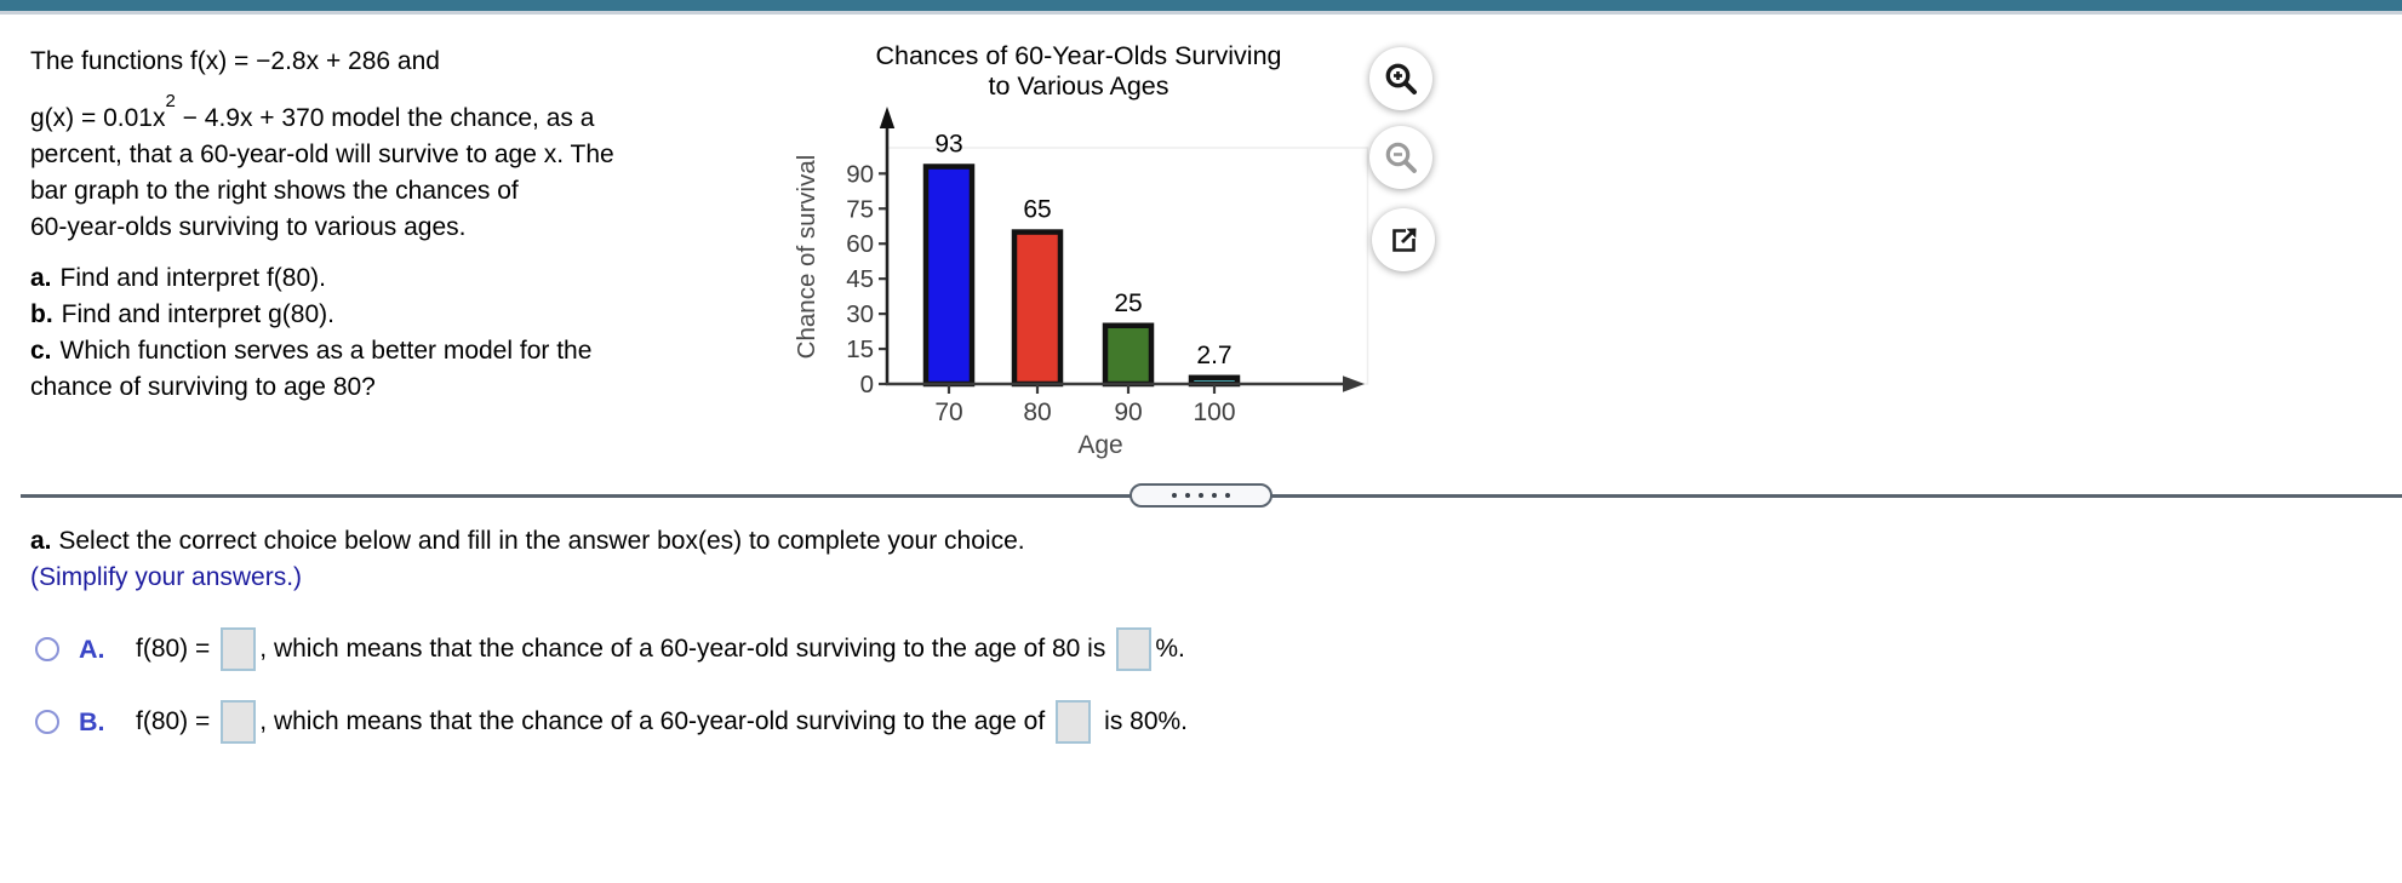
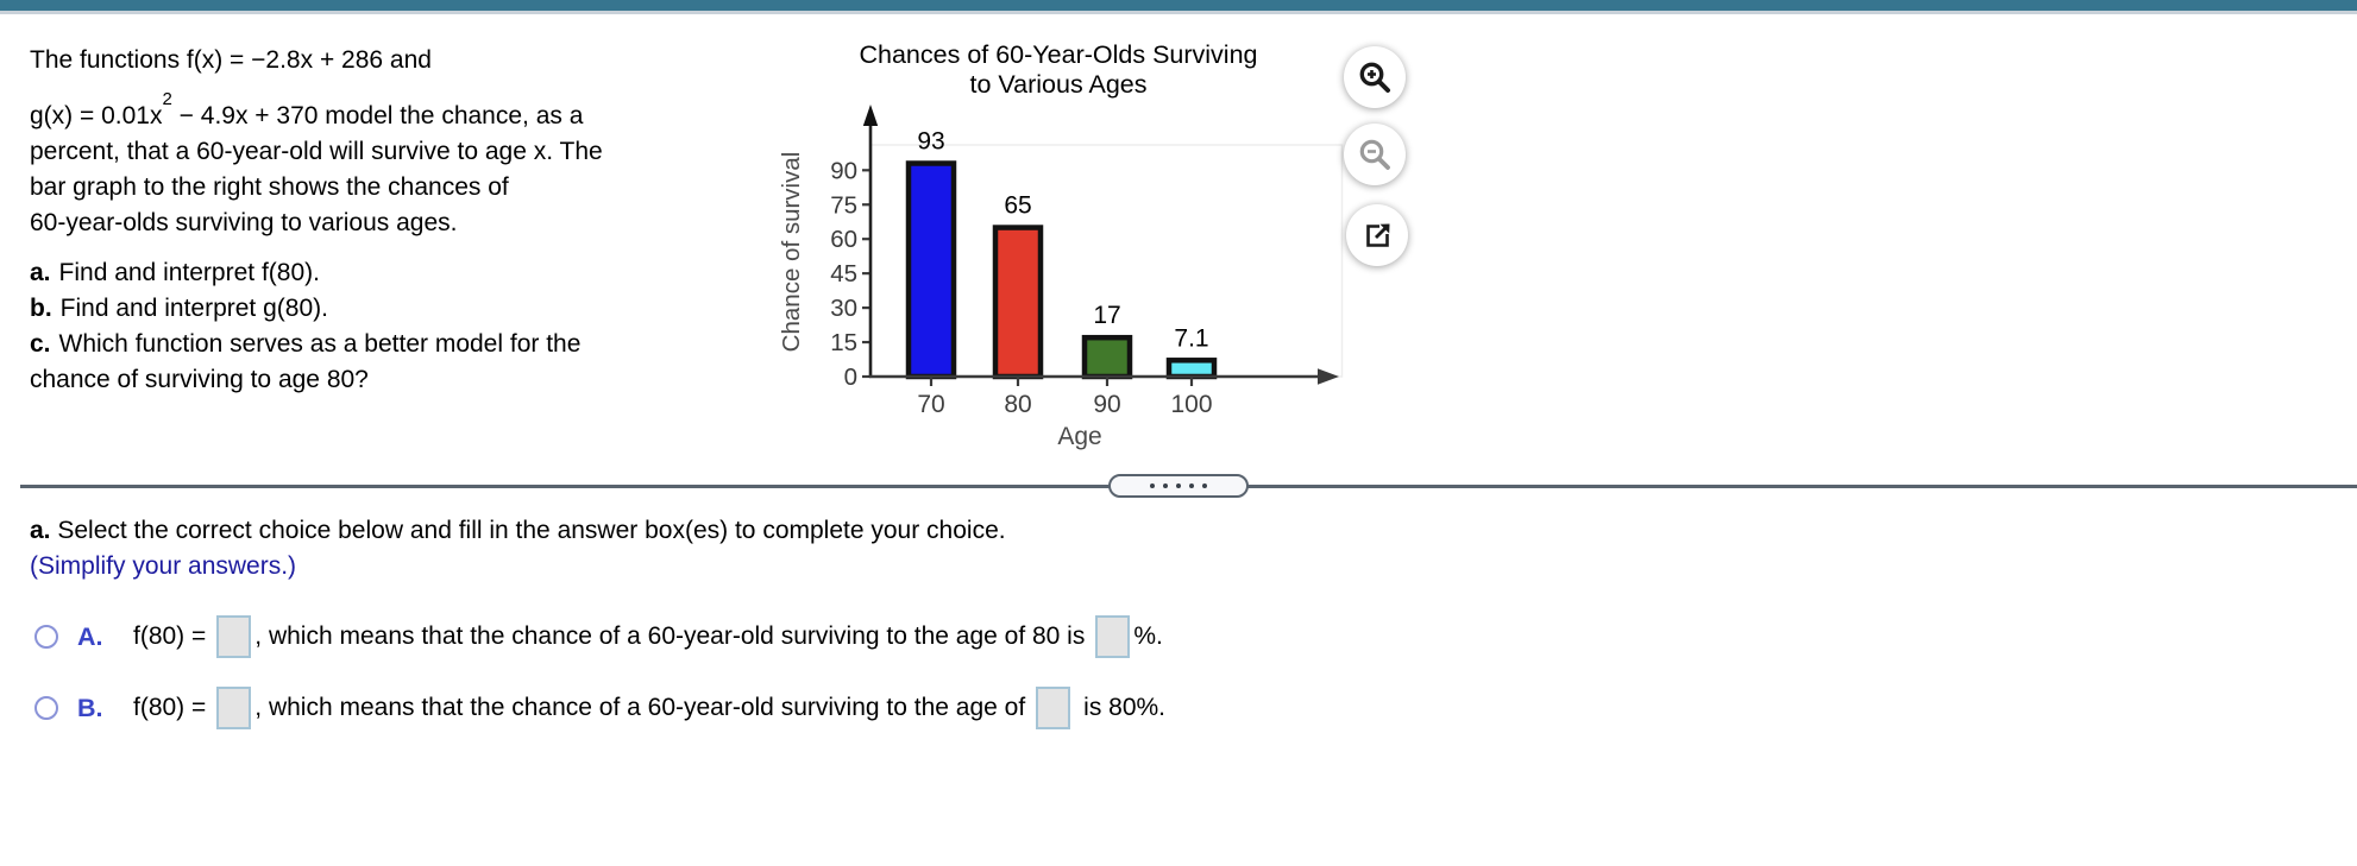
90: 25 -> 17
100: 2.7 -> 7.1
